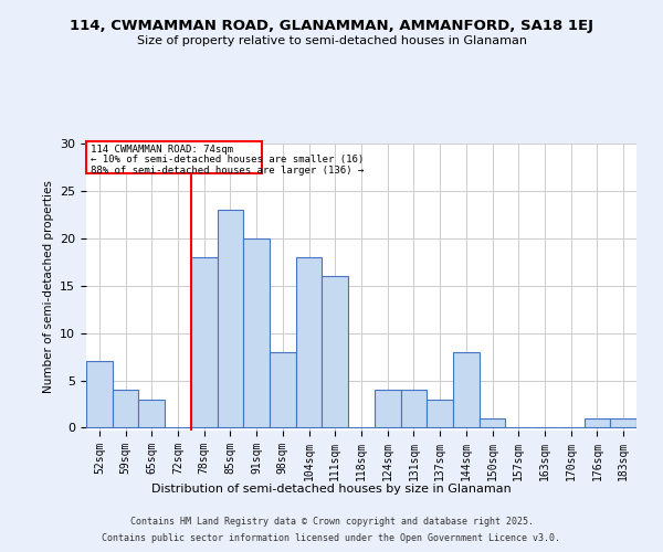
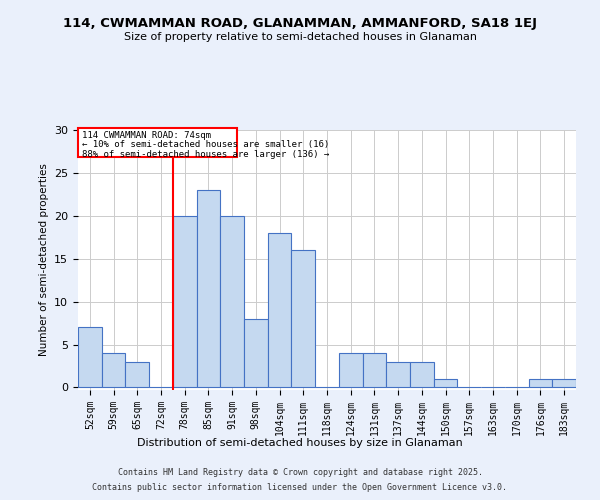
78sqm: 18 -> 20
144sqm: 8 -> 3
